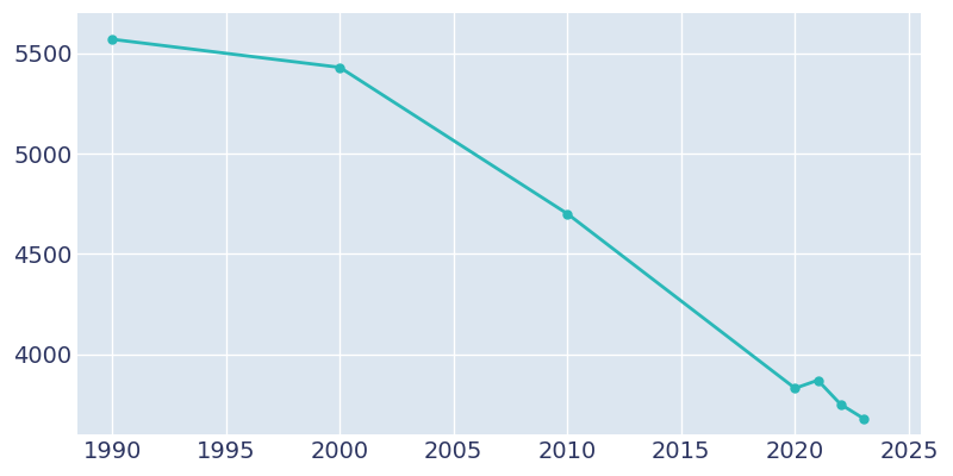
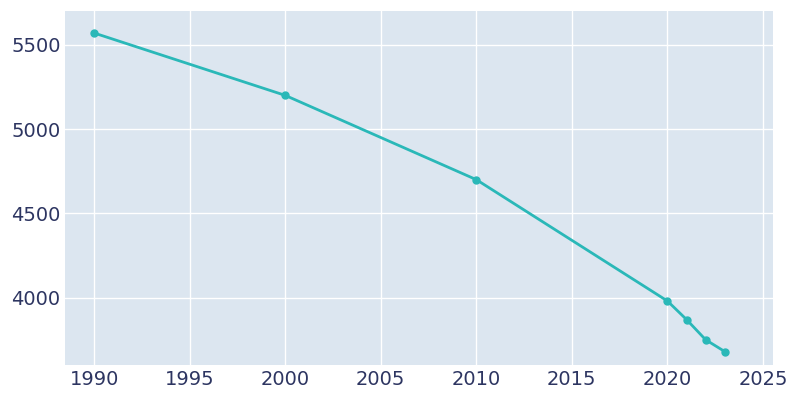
2000: 5430 -> 5200
2020: 3830 -> 3980
